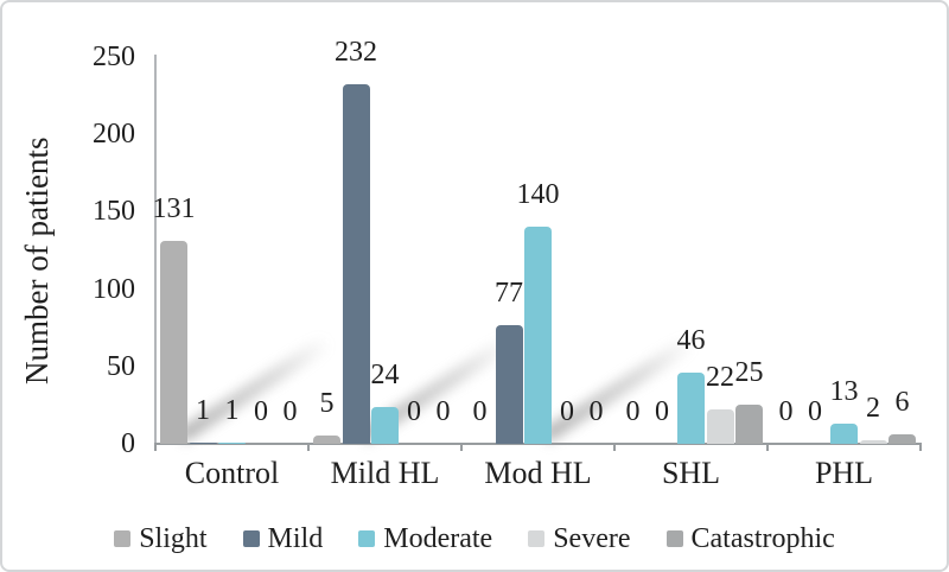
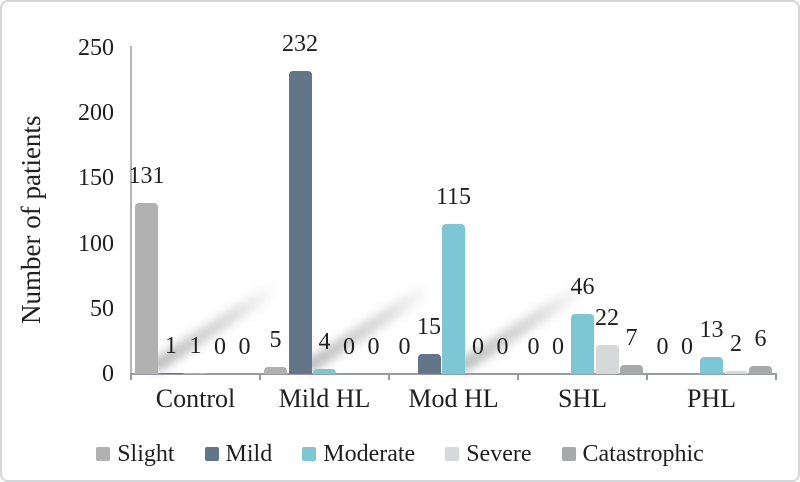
Moderate/Mild HL: 24 -> 4
Mild/Mod HL: 77 -> 15
Moderate/Mod HL: 140 -> 115
Catastrophic/SHL: 25 -> 7
